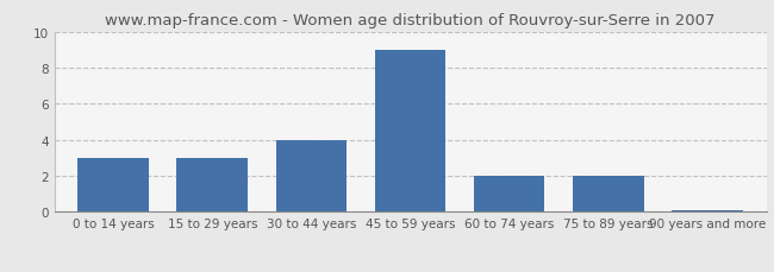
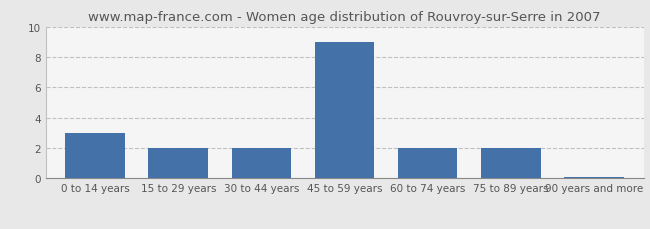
15 to 29 years: 3.0 -> 2.0
30 to 44 years: 4.0 -> 2.0
